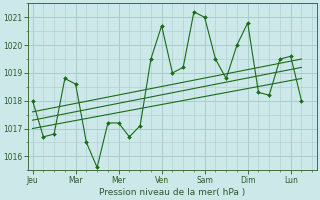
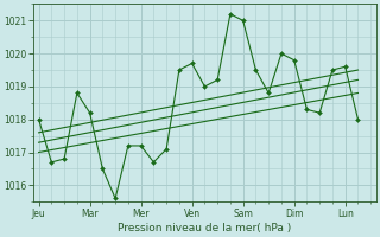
Mar: 1018.6 -> 1018.2
Ven: 1020.7 -> 1019.7
Dim: 1020.8 -> 1019.8
